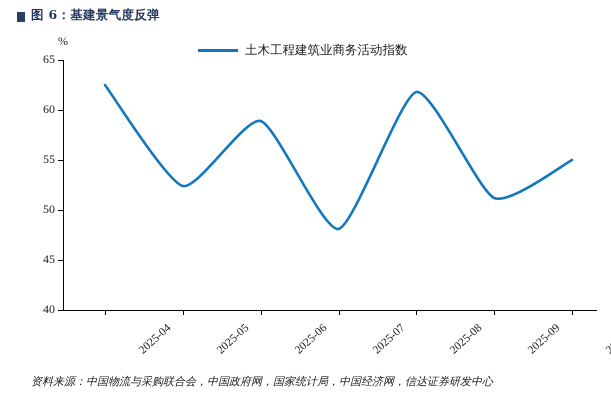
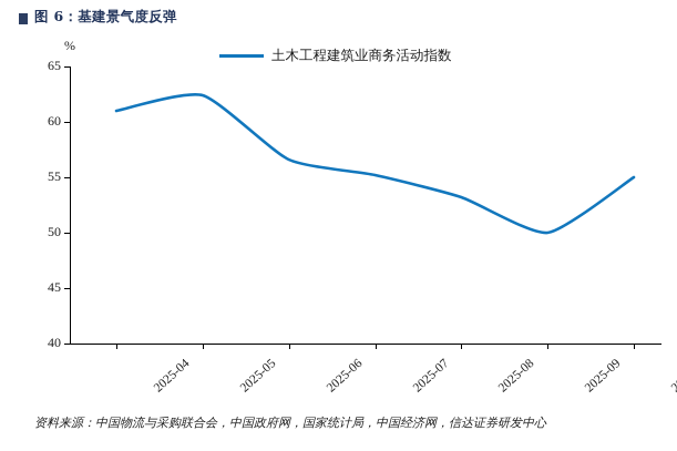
2025-04: 62.5 -> 61.0
2025-05: 52.4 -> 62.4
2025-06: 58.9 -> 56.6
2025-07: 48.1 -> 55.2
2025-08: 61.8 -> 53.2
2025-09: 51.2 -> 50.0
